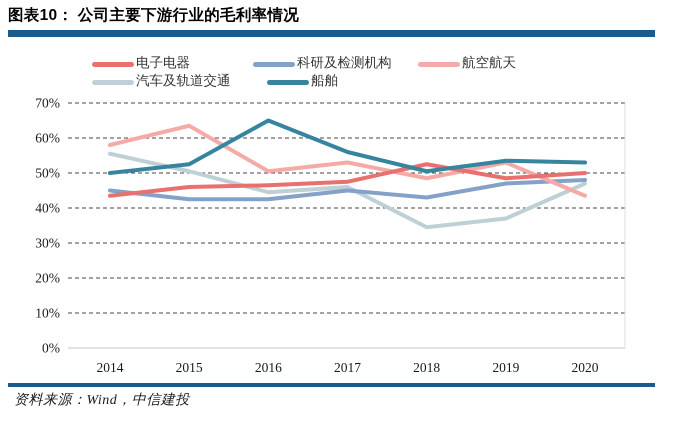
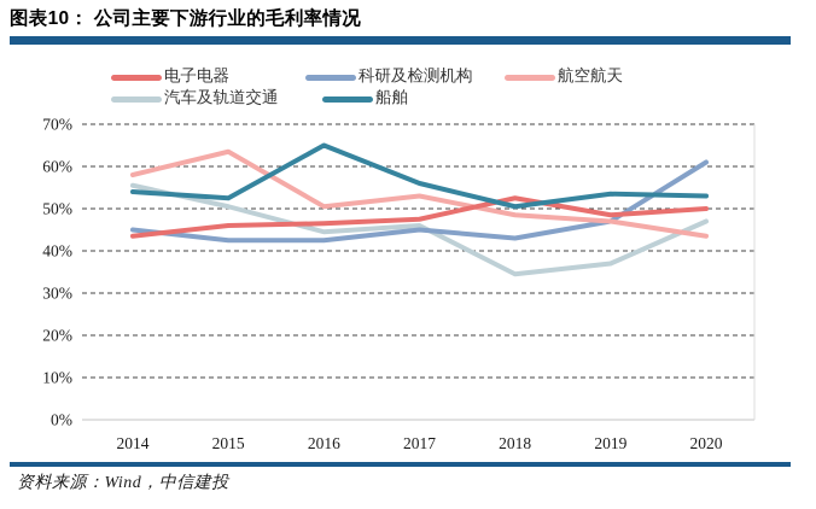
船舶/2014: 50% -> 54%
航空航天/2019: 53% -> 47%
科研及检测机构/2020: 48% -> 61%
